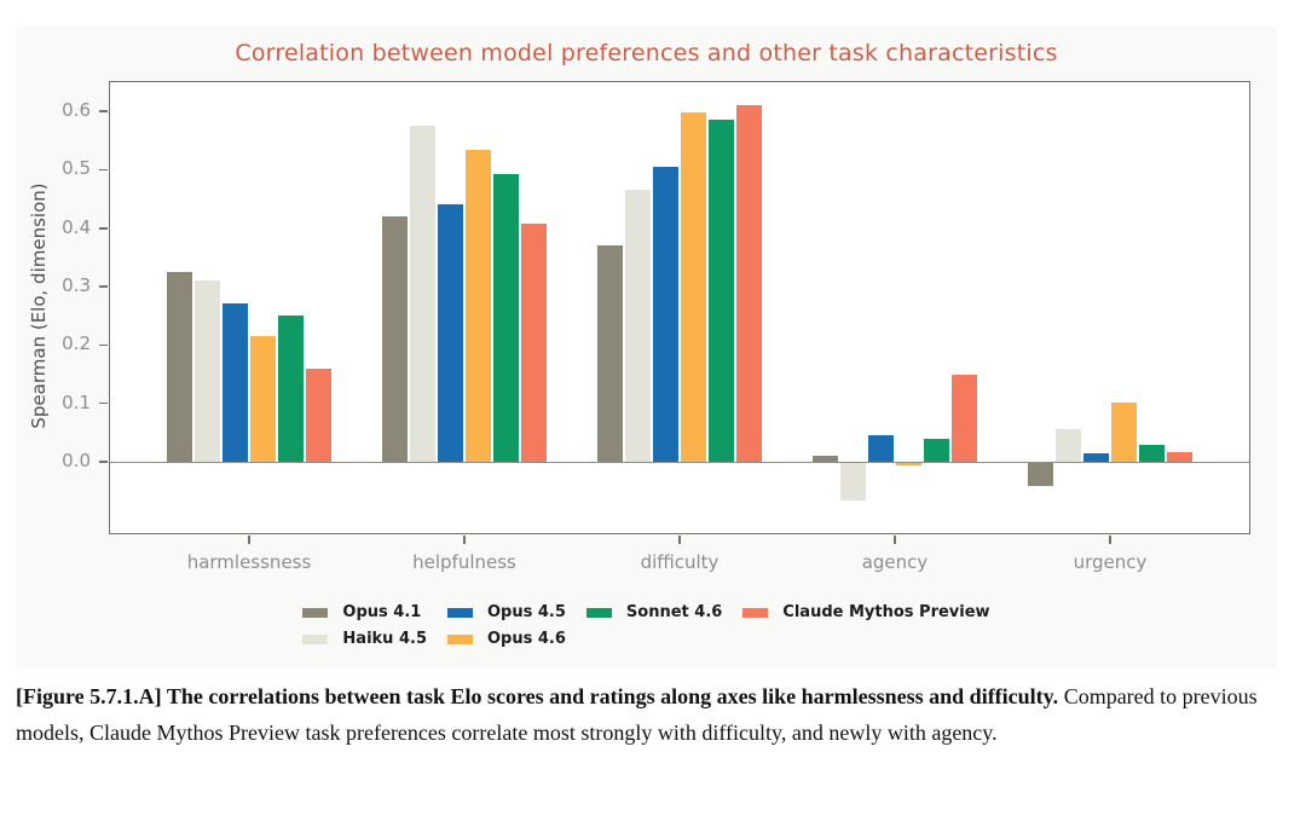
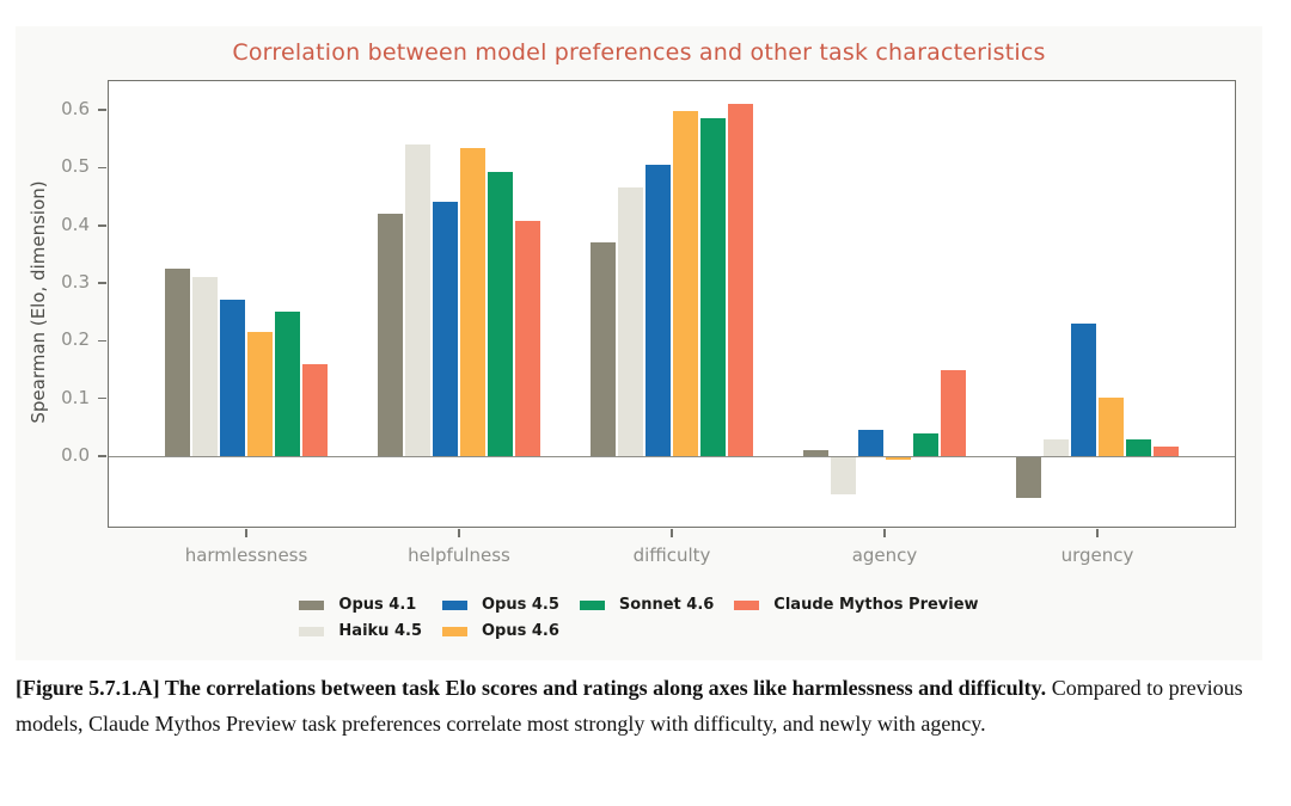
Haiku 4.5/helpfulness: 0.57 -> 0.54
Opus 4.1/urgency: -0.04 -> -0.07
Haiku 4.5/urgency: 0.06 -> 0.03
Opus 4.5/urgency: 0.01 -> 0.23
